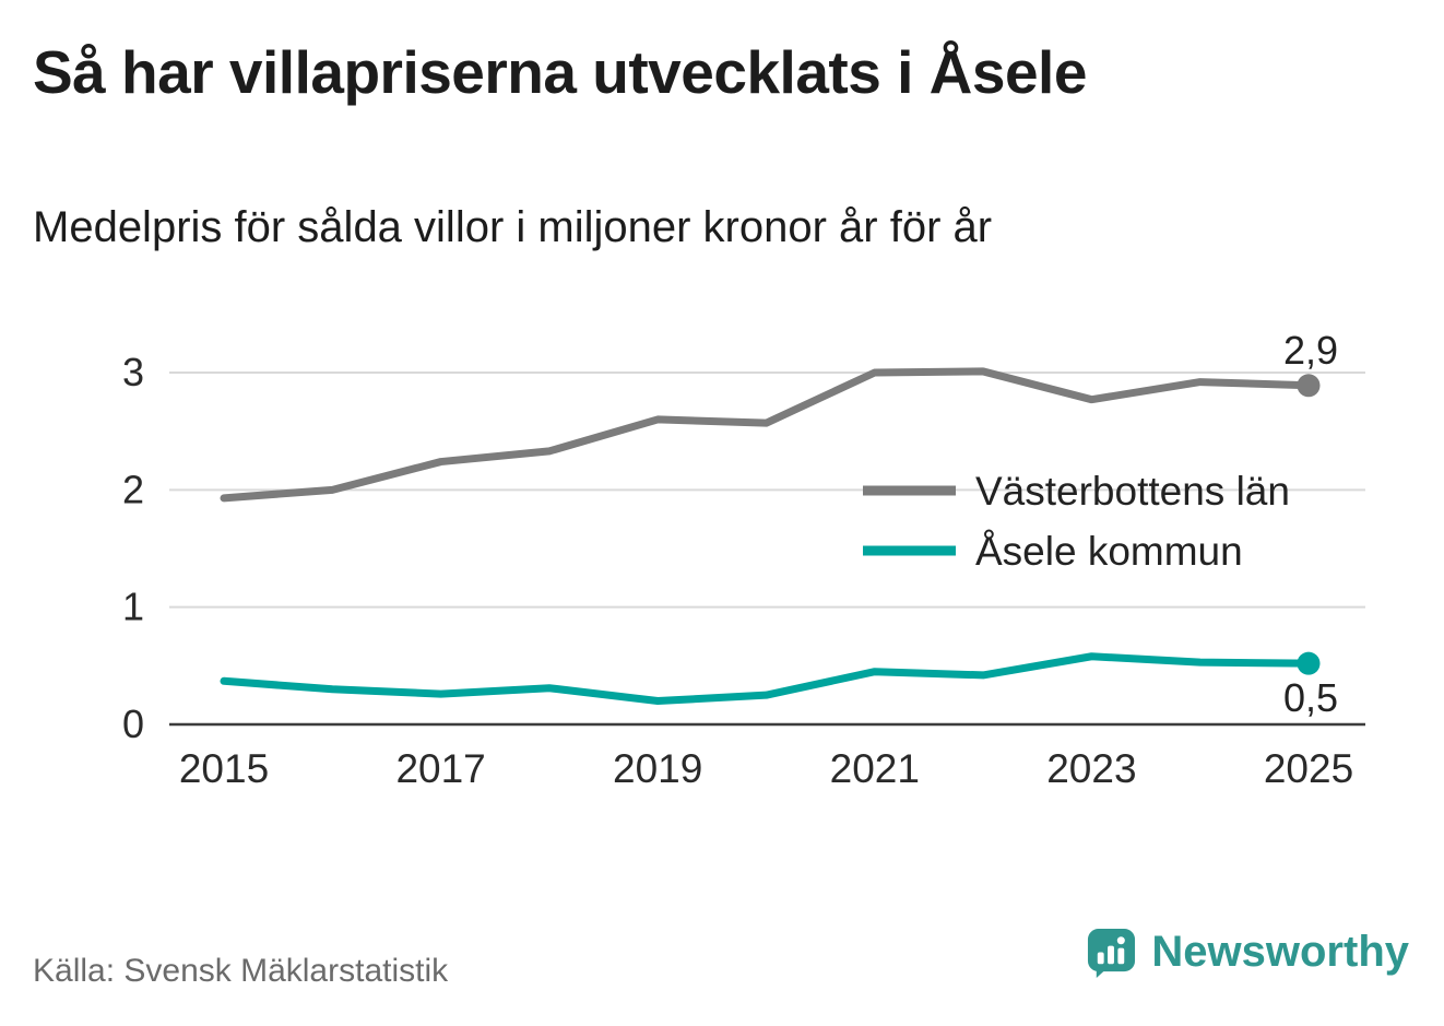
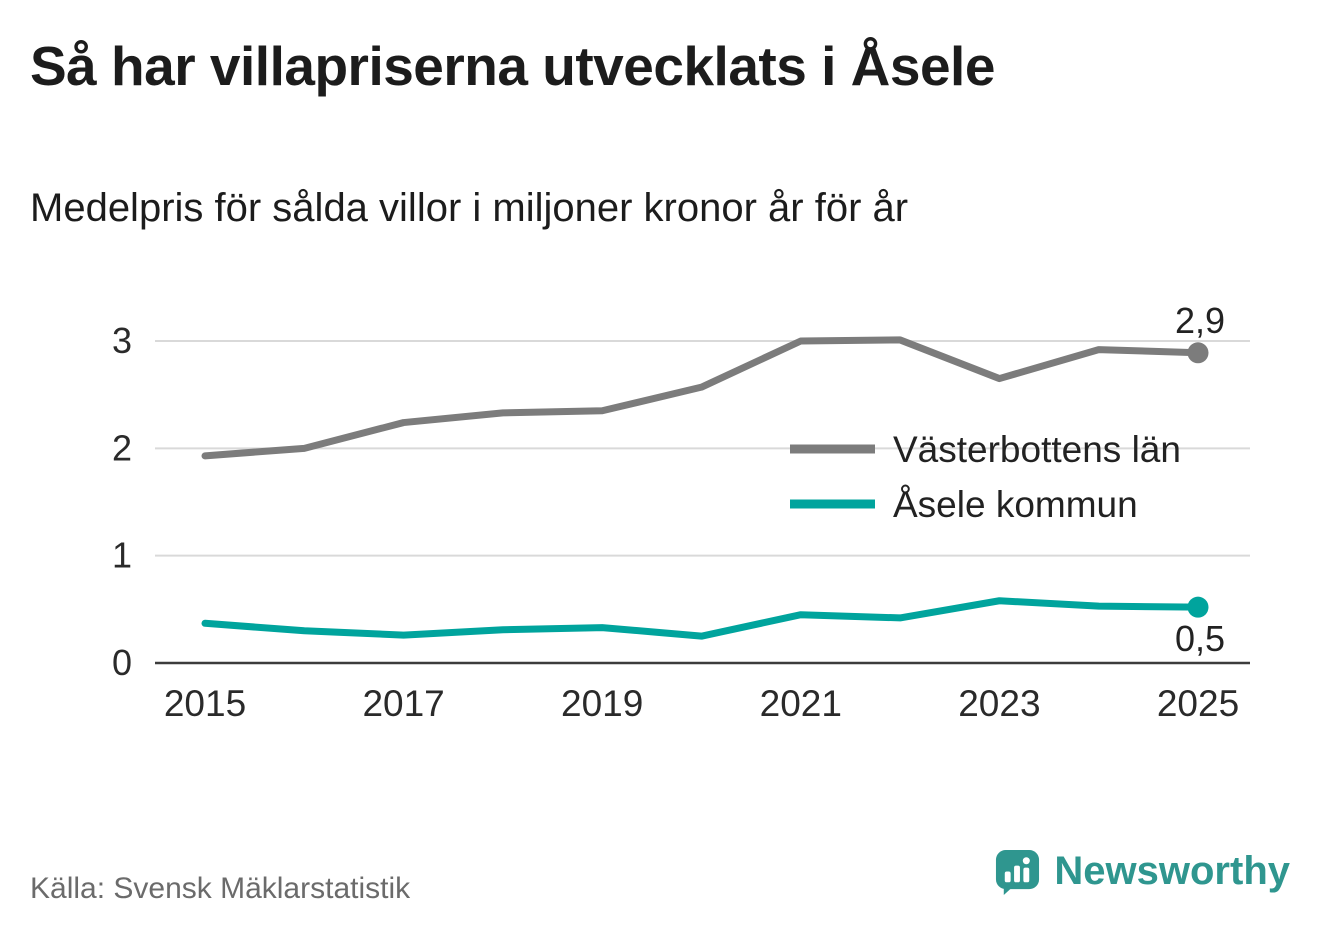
Västerbottens län/2019: 2.60 -> 2.35
Åsele kommun/2019: 0.20 -> 0.33
Västerbottens län/2023: 2.77 -> 2.65
